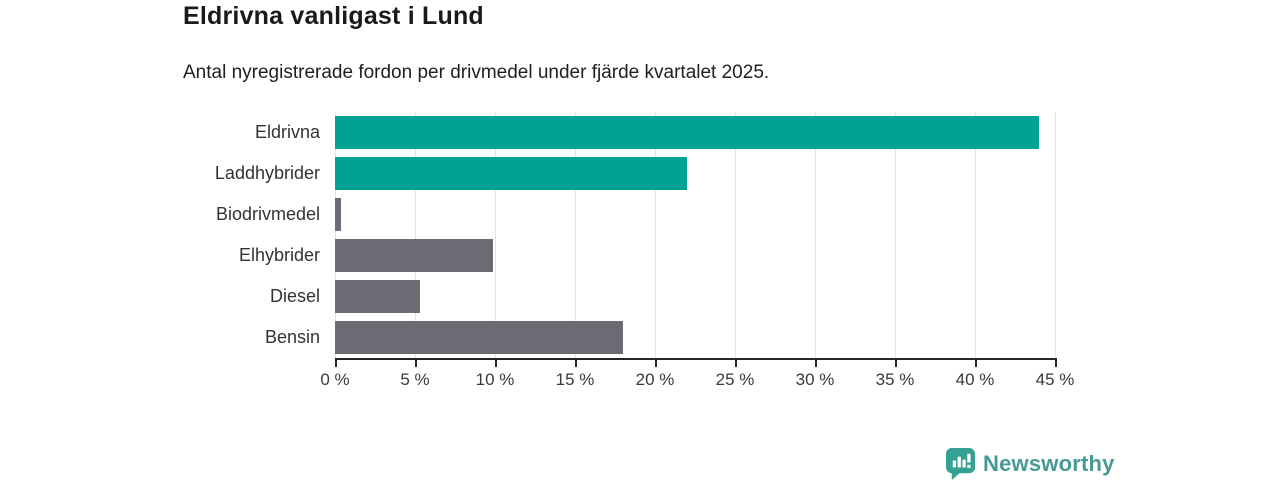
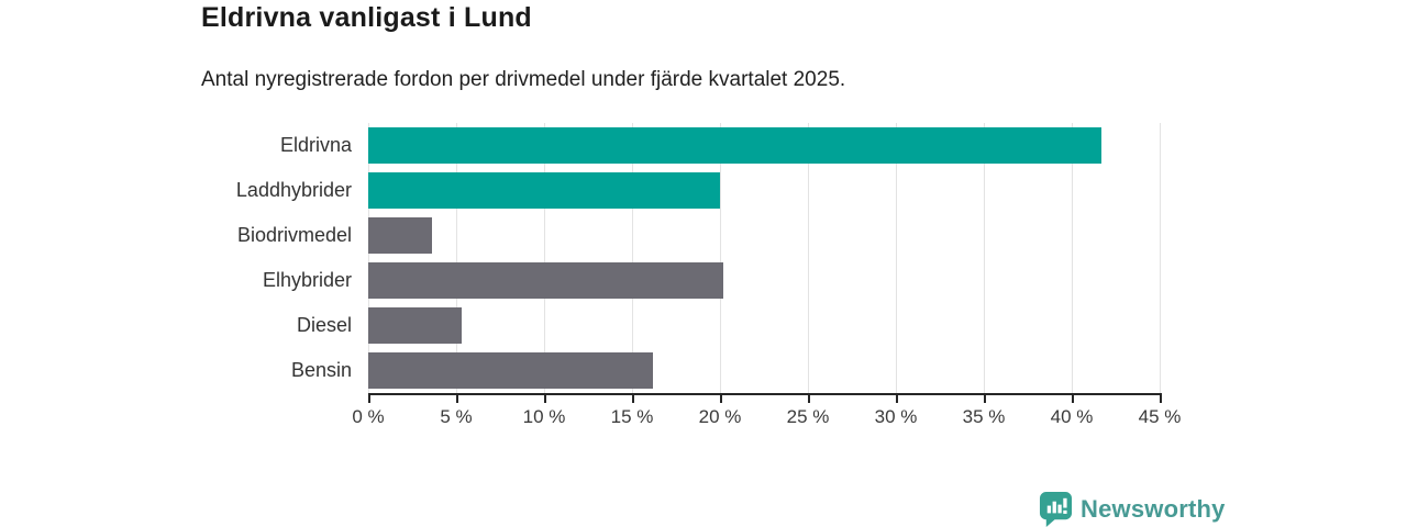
Eldrivna: 44.0% -> 41.7%
Laddhybrider: 22.0% -> 20.0%
Biodrivmedel: 0.4% -> 3.6%
Elhybrider: 9.9% -> 20.2%
Bensin: 18.0% -> 16.2%
